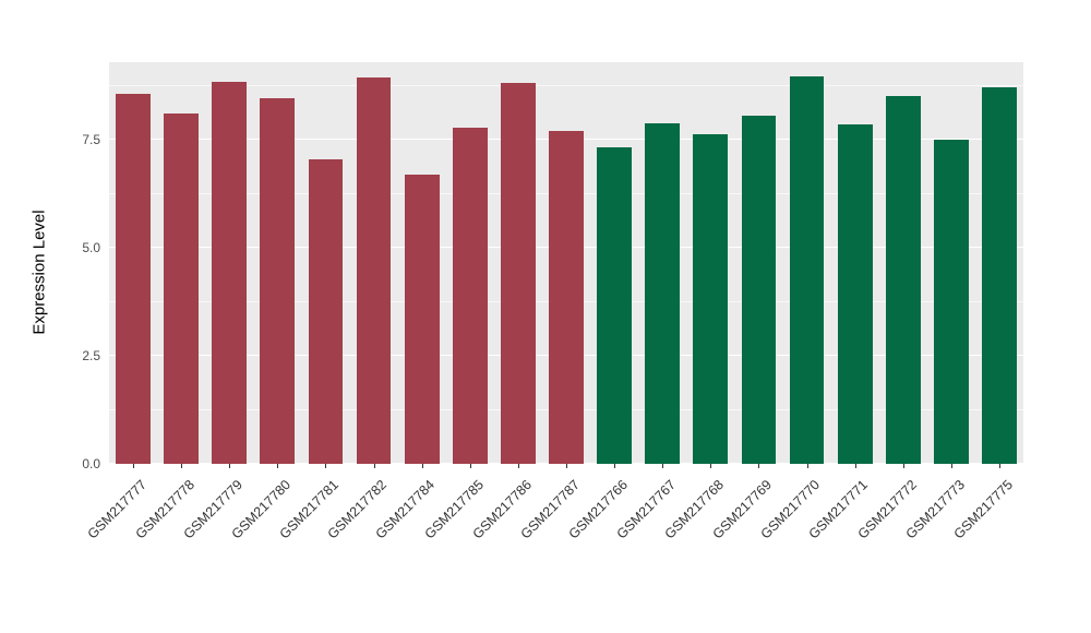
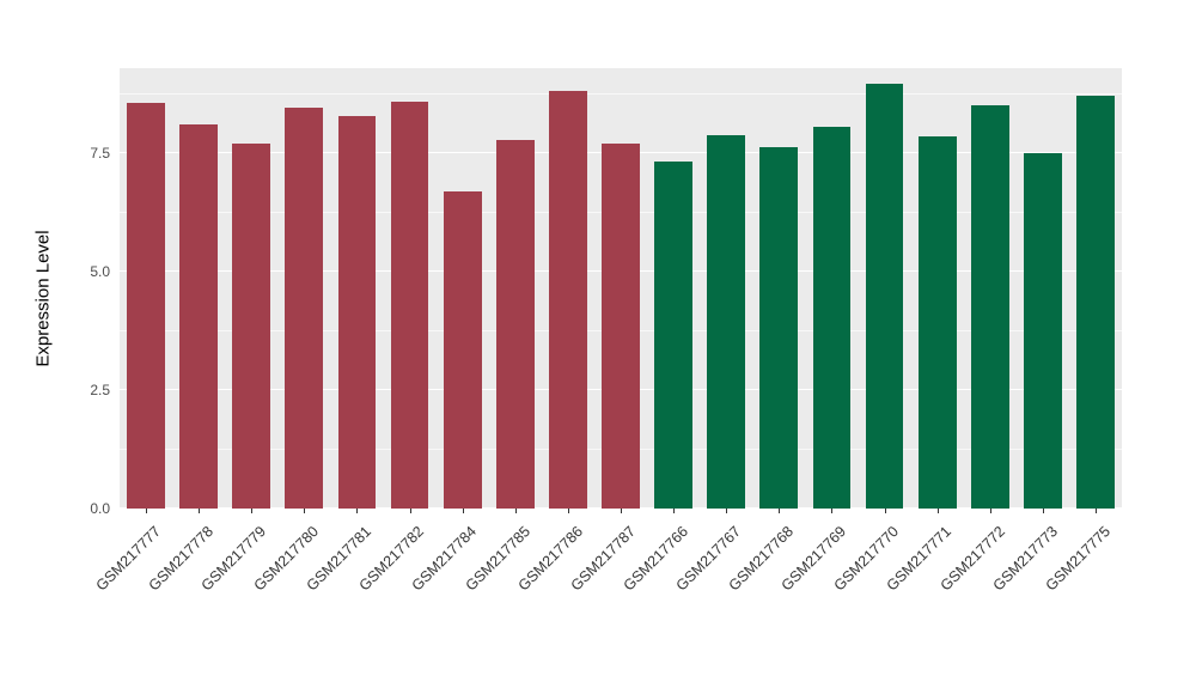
GSM217779: 8.8 -> 7.7
GSM217781: 7.0 -> 8.3
GSM217782: 8.9 -> 8.6
